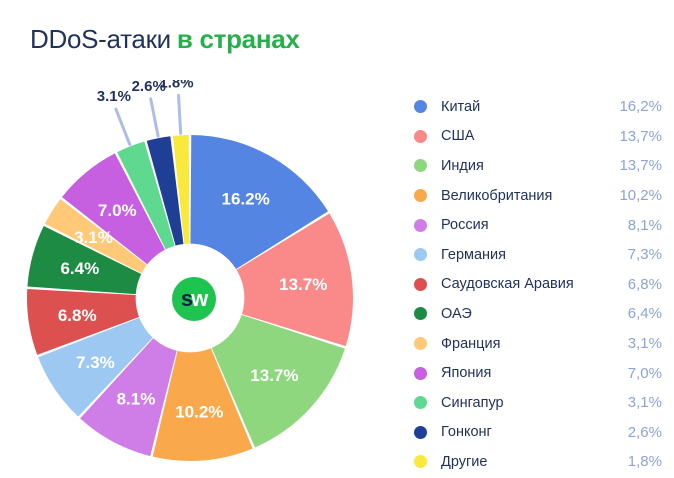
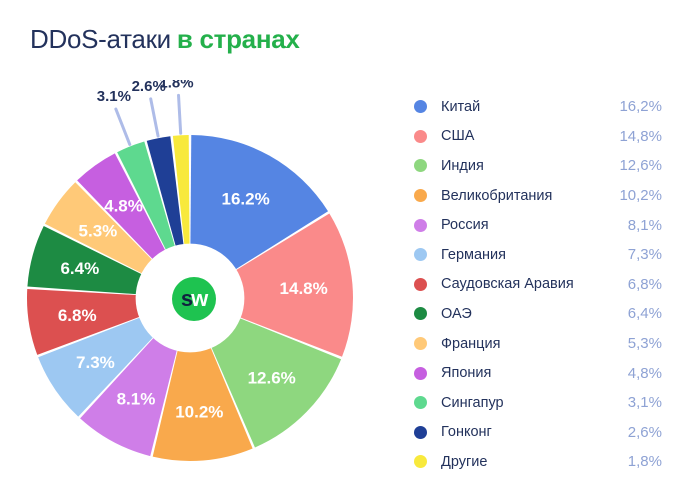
США: 13,7% -> 14,8%
Индия: 13,7% -> 12,6%
Франция: 3,1% -> 5,3%
Япония: 7,0% -> 4,8%
